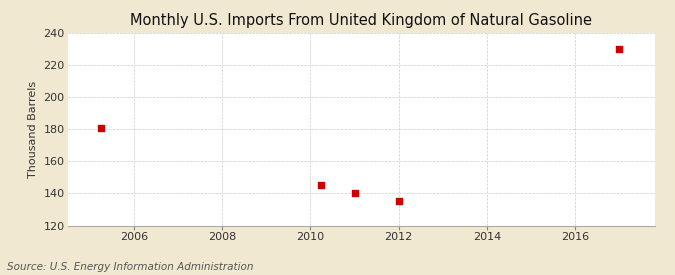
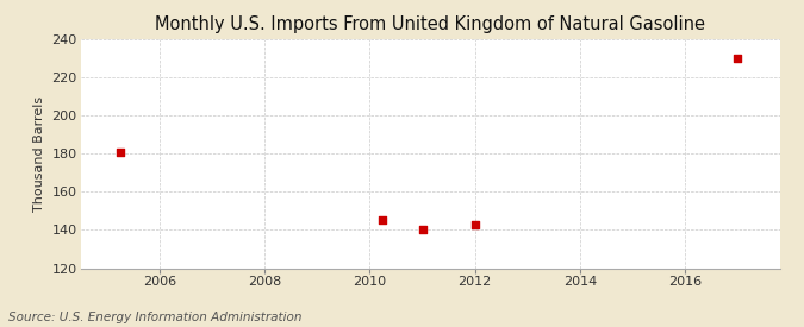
2012: 135 -> 143
